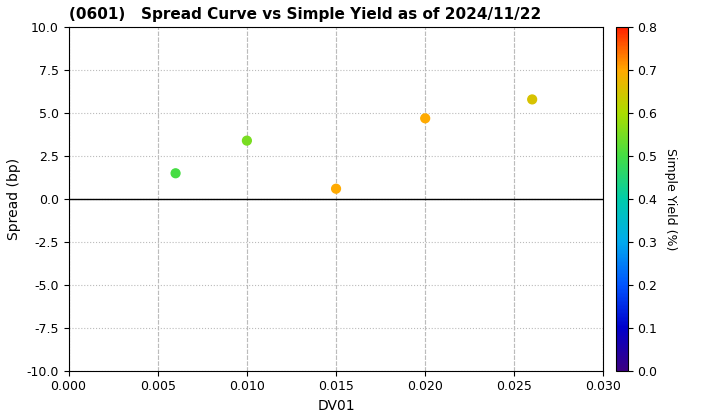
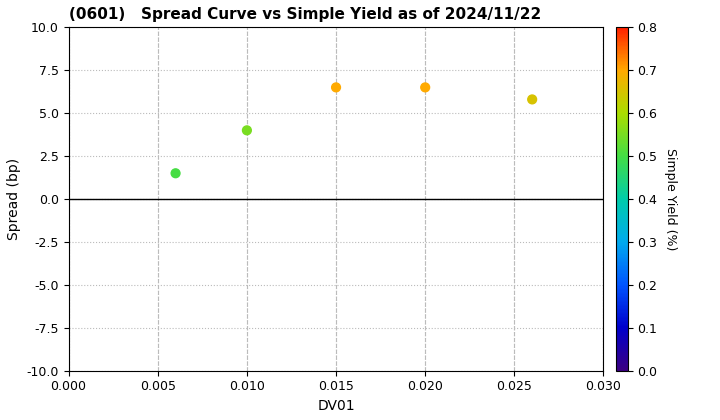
0.010: 3.4 -> 4.0
0.015: 0.6 -> 6.5
0.020: 4.7 -> 6.5
